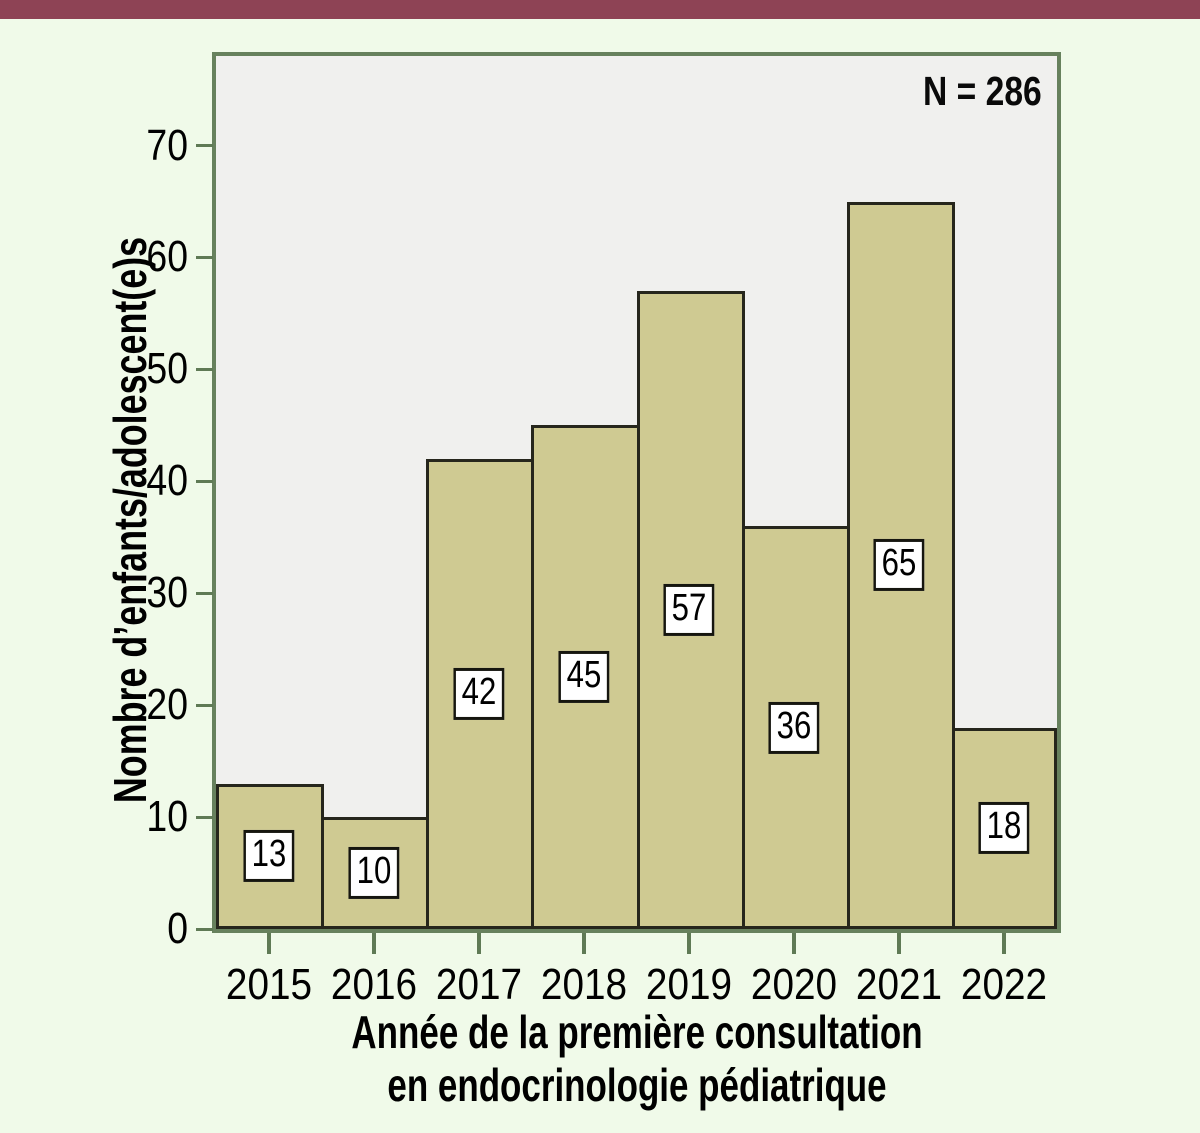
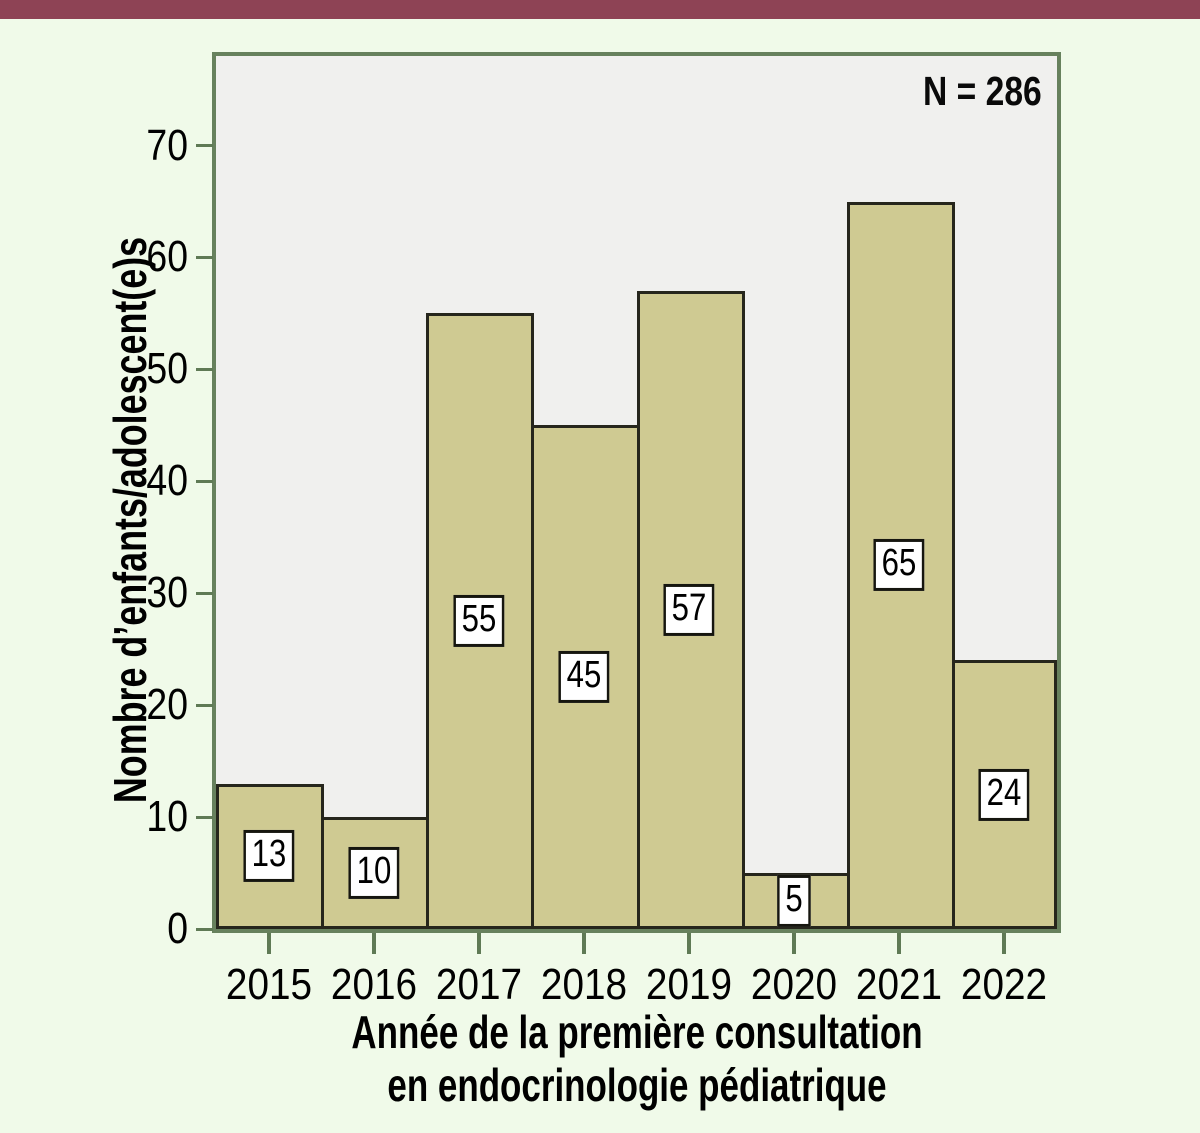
2017: 42 -> 55
2020: 36 -> 5
2022: 18 -> 24
